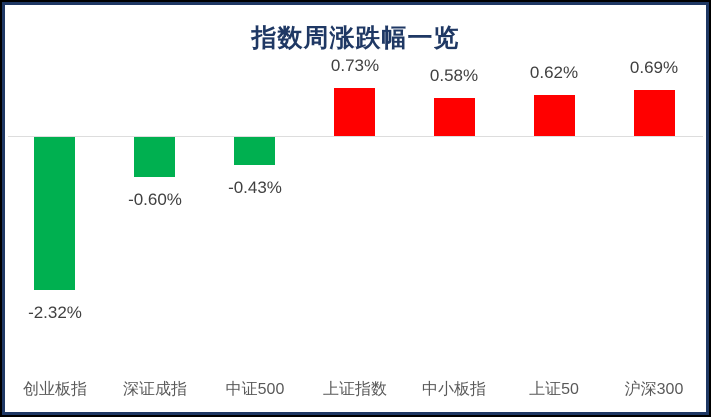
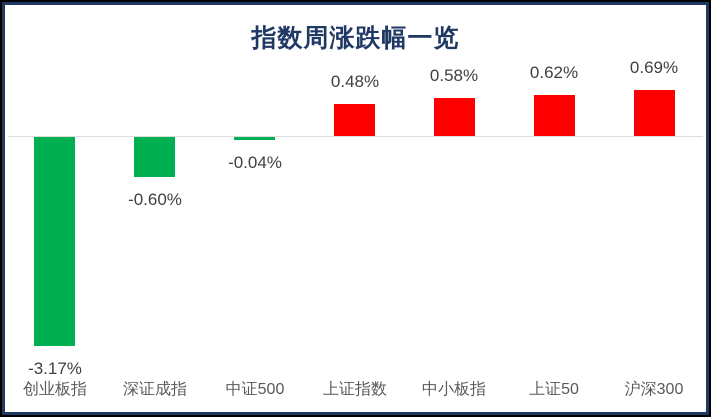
创业板指: -2.32% -> -3.17%
中证500: -0.43% -> -0.04%
上证指数: 0.73% -> 0.48%
